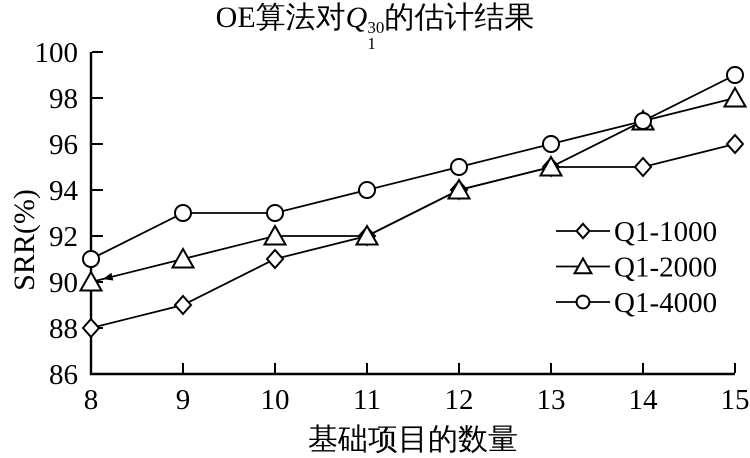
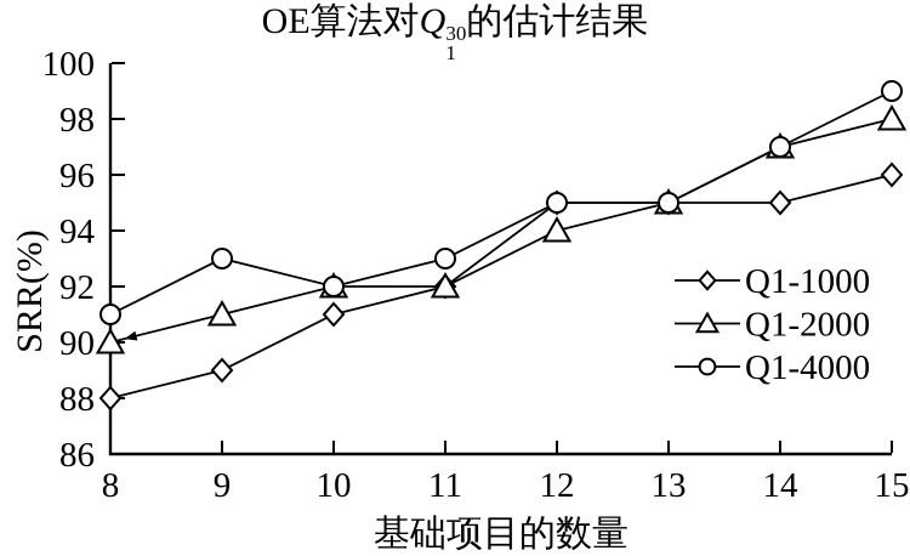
Q1-4000/10: 93 -> 92
Q1-4000/11: 94 -> 93
Q1-1000/12: 94 -> 95
Q1-4000/13: 96 -> 95
